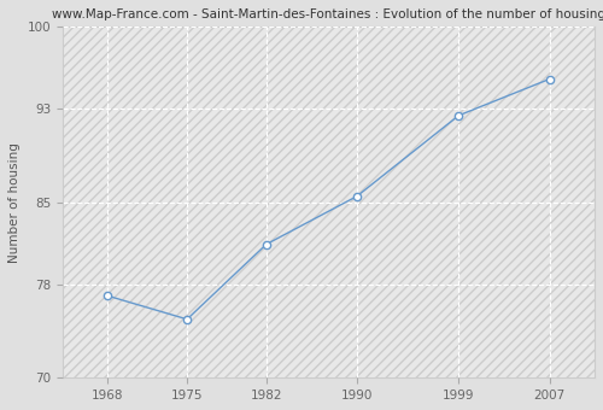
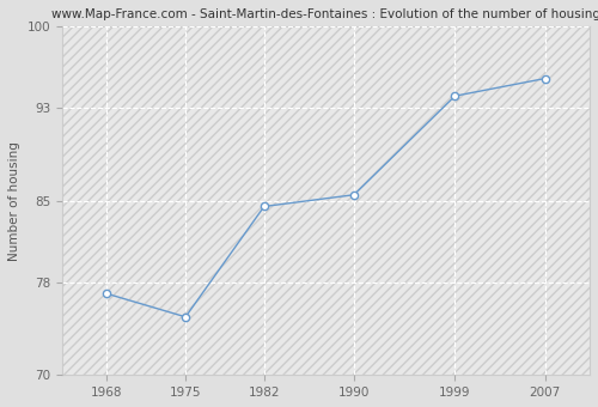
1982: 81.4 -> 84.5
1999: 92.4 -> 94.0
